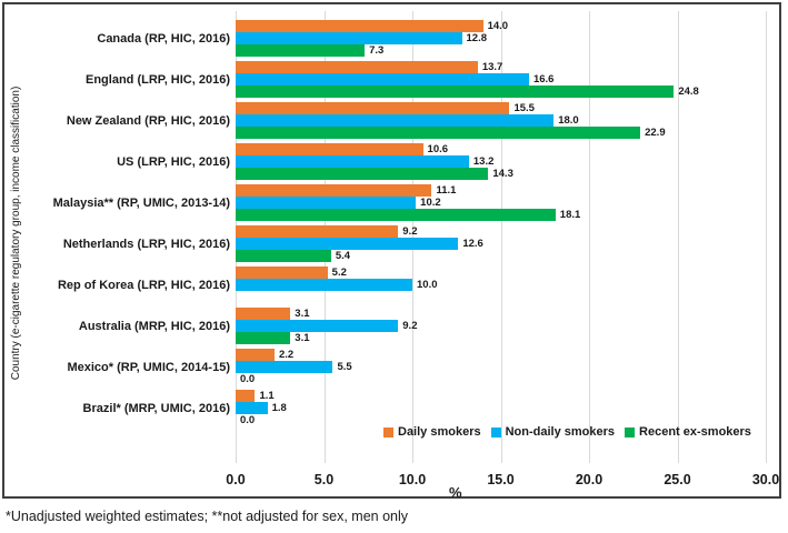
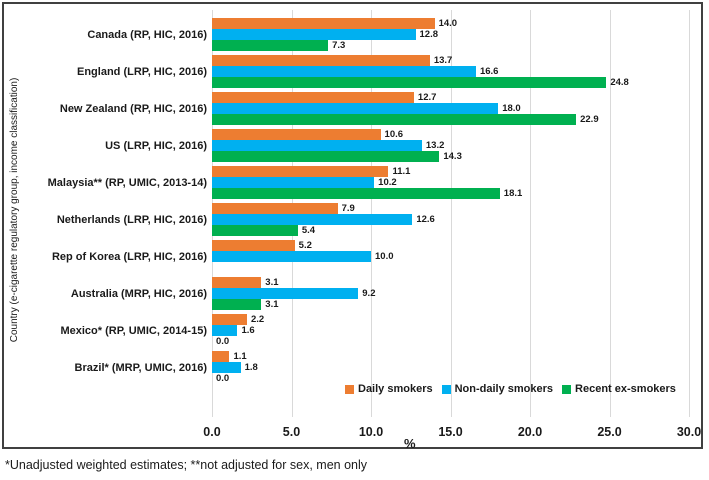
Daily smokers/New Zealand (RP, HIC, 2016): 15.5 -> 12.7
Daily smokers/Netherlands (LRP, HIC, 2016): 9.2 -> 7.9
Non-daily smokers/Mexico* (RP, UMIC, 2014-15): 5.5 -> 1.6
